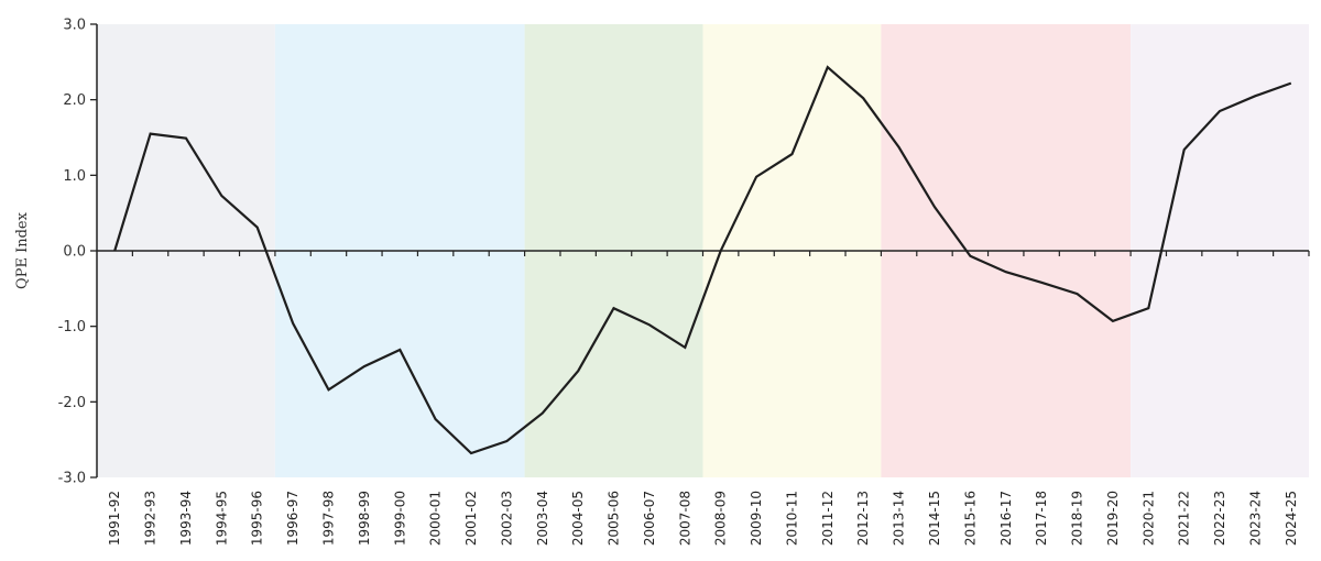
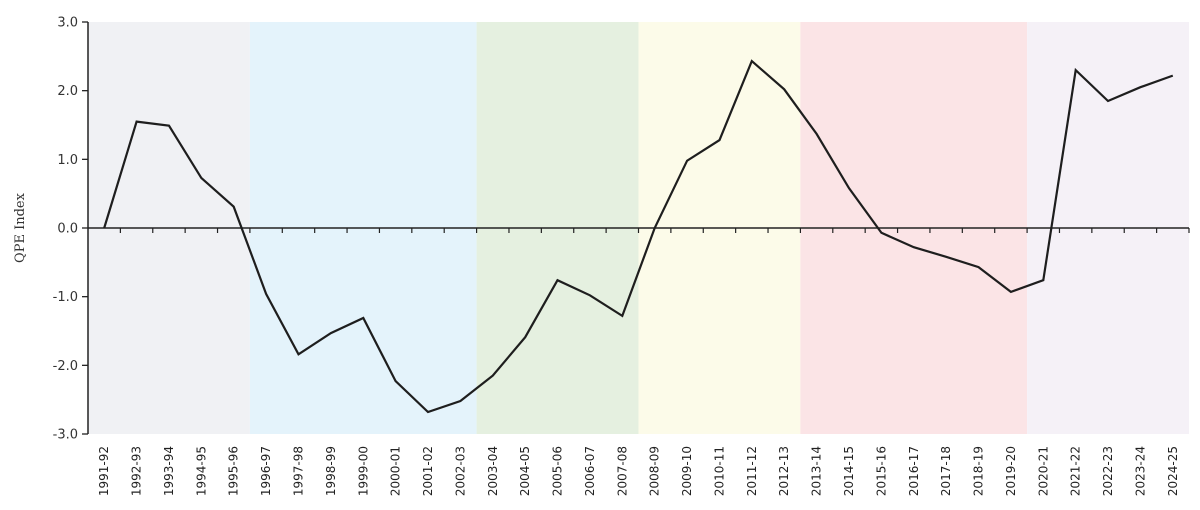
2021-22: 1.3 -> 2.3
